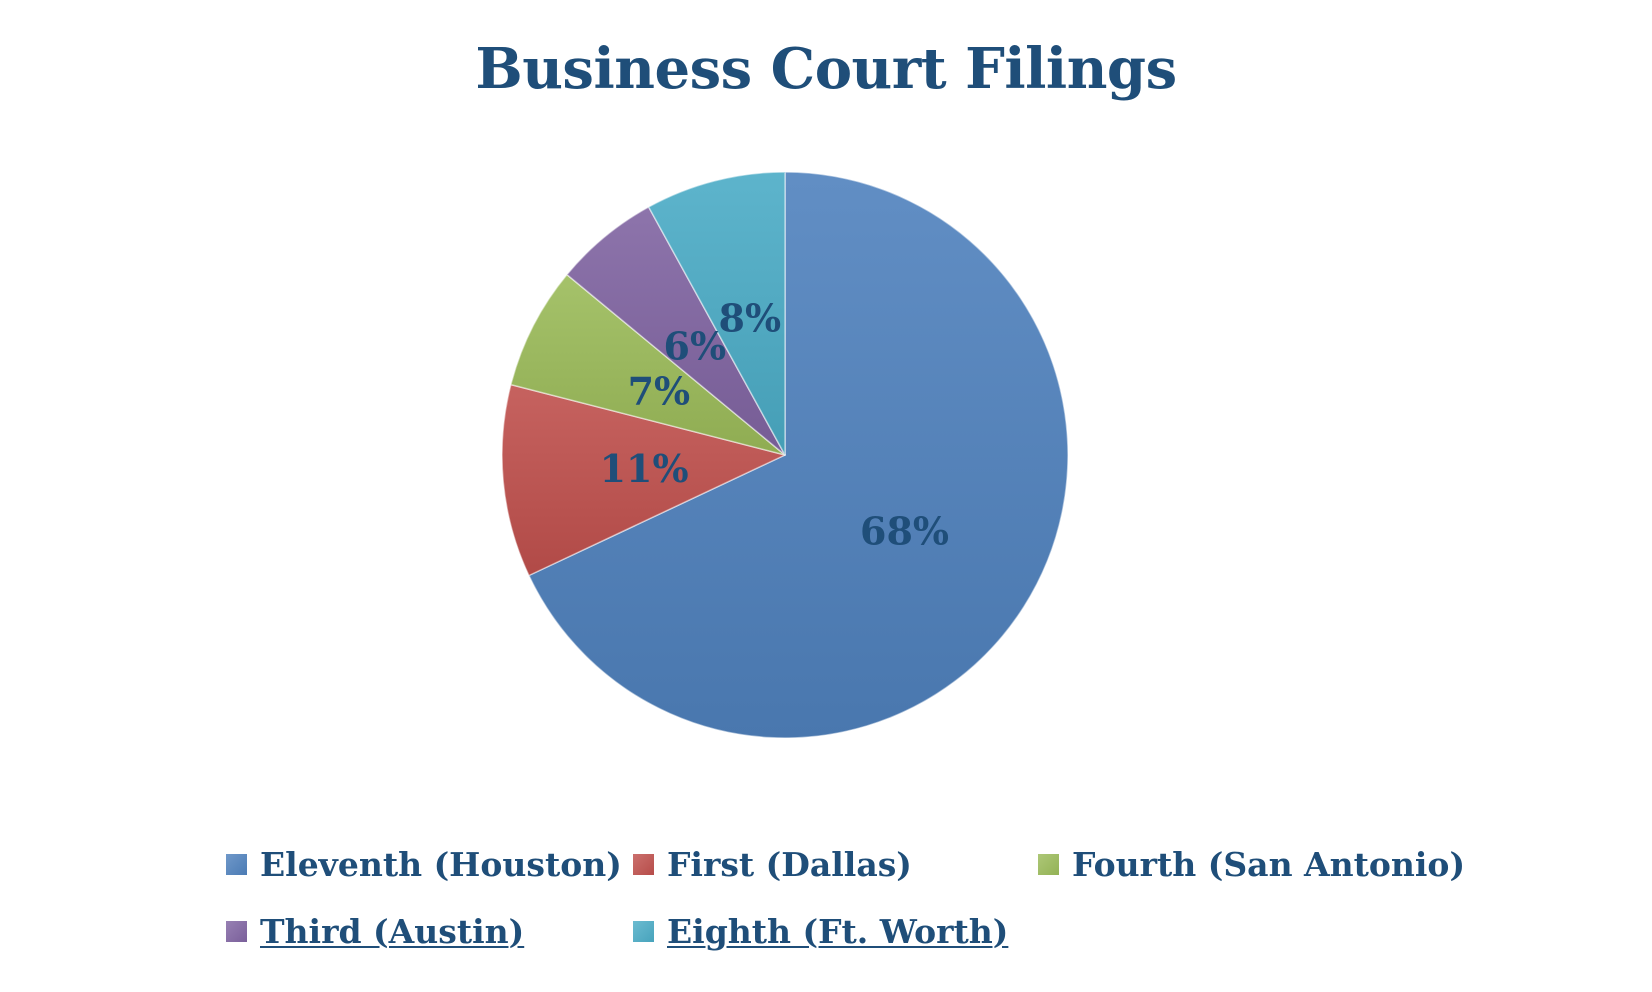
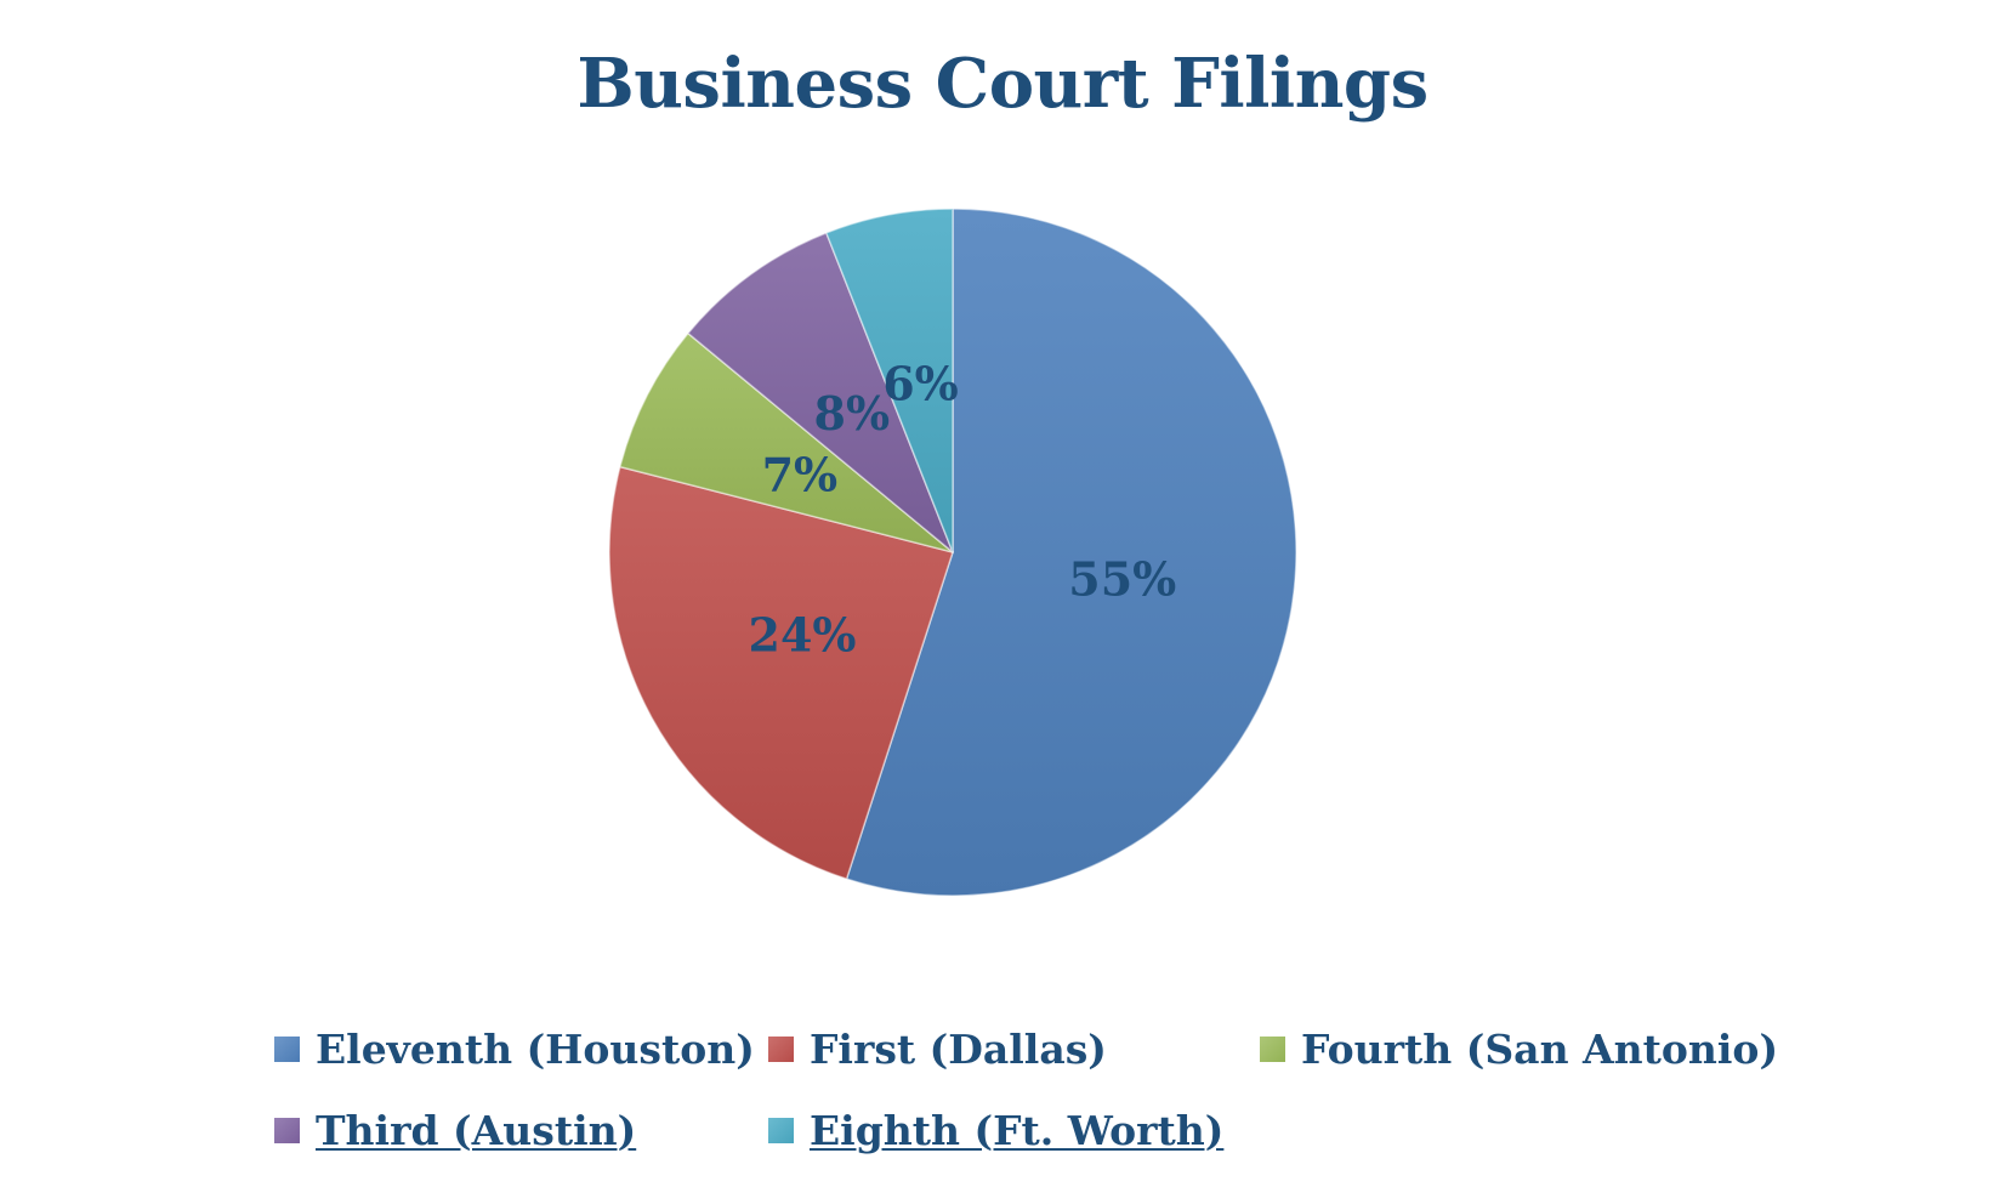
Eleventh (Houston): 68% -> 55%
First (Dallas): 11% -> 24%
Third (Austin): 6% -> 8%
Eighth (Ft. Worth): 8% -> 6%
